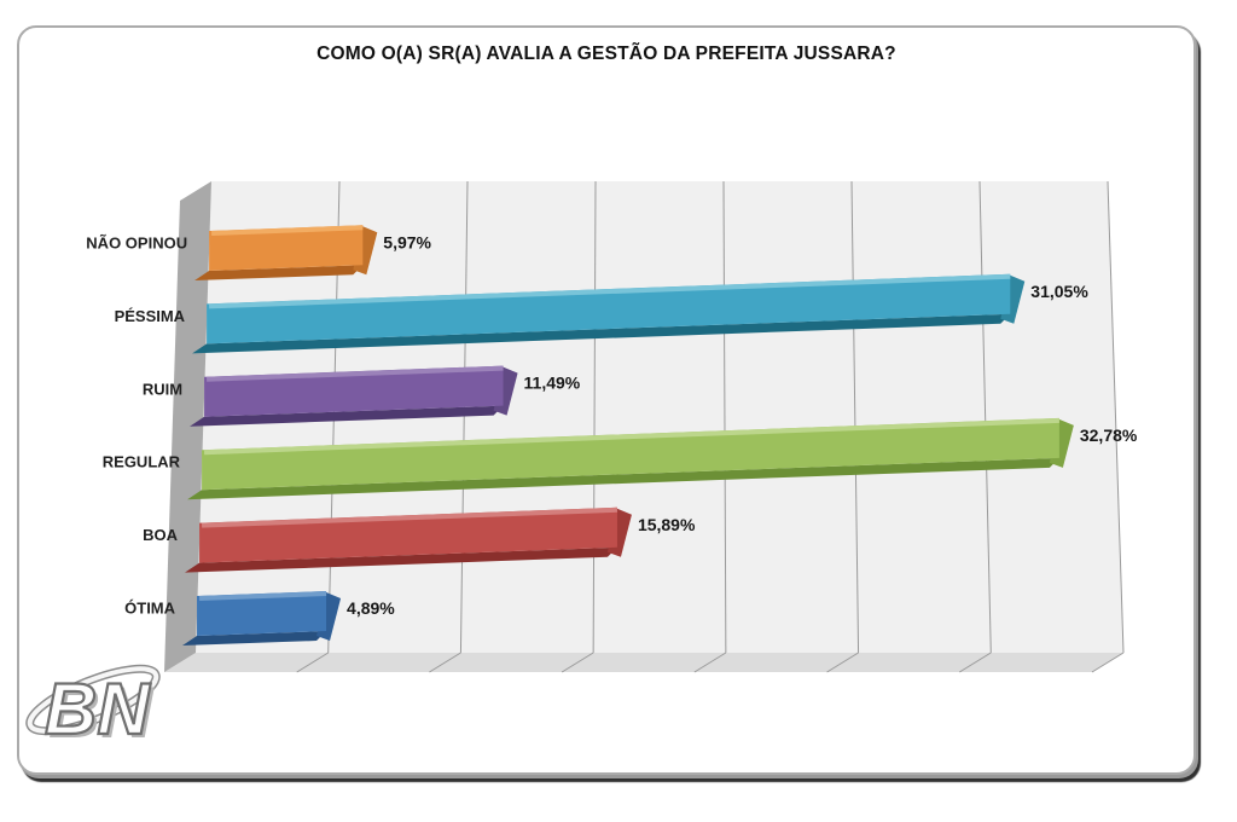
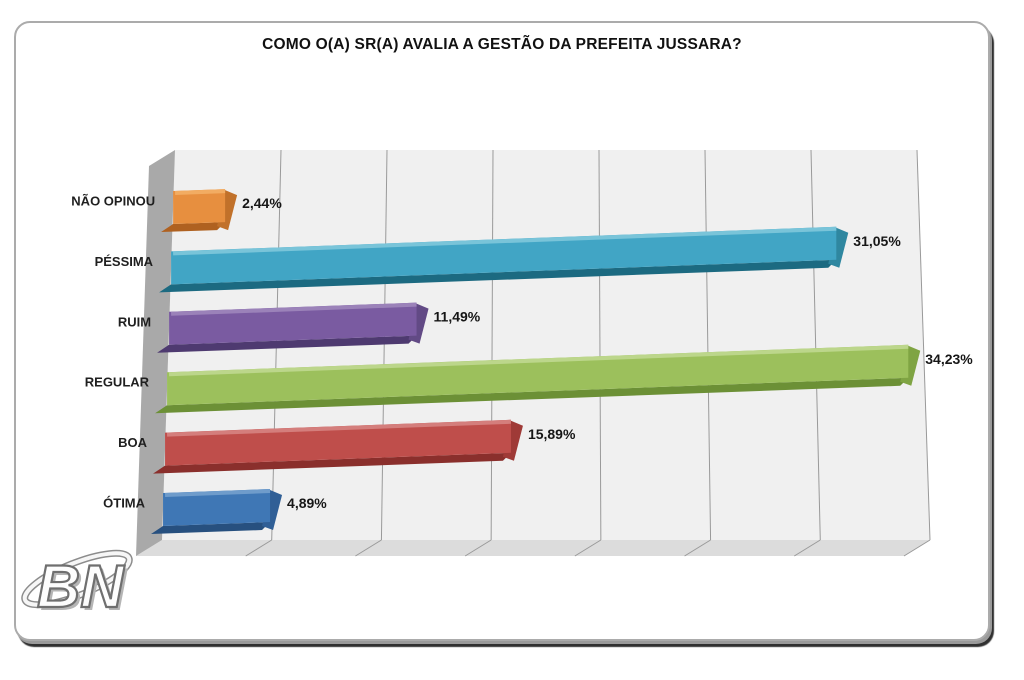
NÃO OPINOU: 5,97% -> 2,44%
REGULAR: 32,78% -> 34,23%
